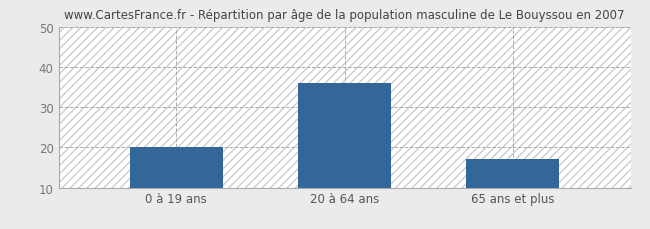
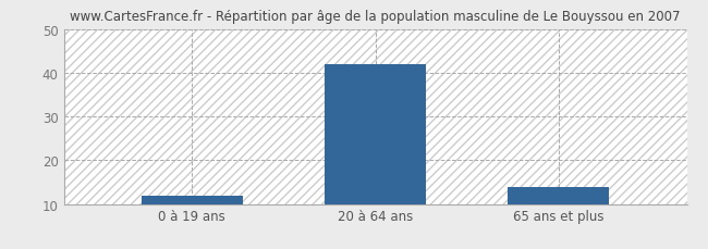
0 à 19 ans: 20 -> 12
20 à 64 ans: 36 -> 42
65 ans et plus: 17 -> 14
